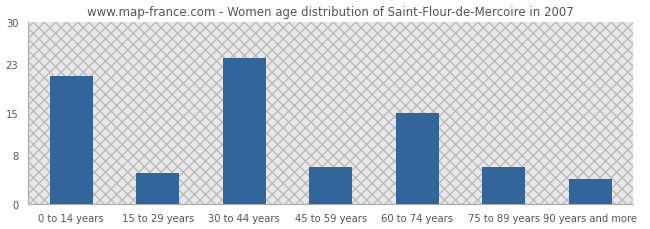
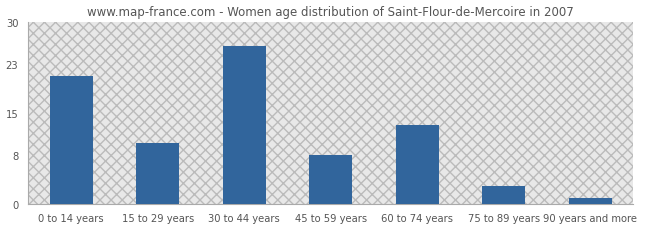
15 to 29 years: 5 -> 10
30 to 44 years: 24 -> 26
45 to 59 years: 6 -> 8
60 to 74 years: 15 -> 13
75 to 89 years: 6 -> 3
90 years and more: 4 -> 1
